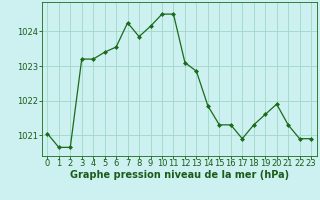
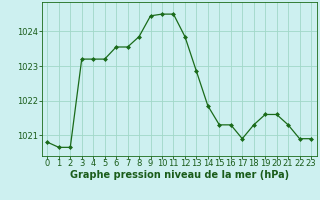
0: 1021.05 -> 1020.80
5: 1023.40 -> 1023.20
7: 1024.25 -> 1023.55
9: 1024.15 -> 1024.45
12: 1023.10 -> 1023.85
20: 1021.90 -> 1021.60
